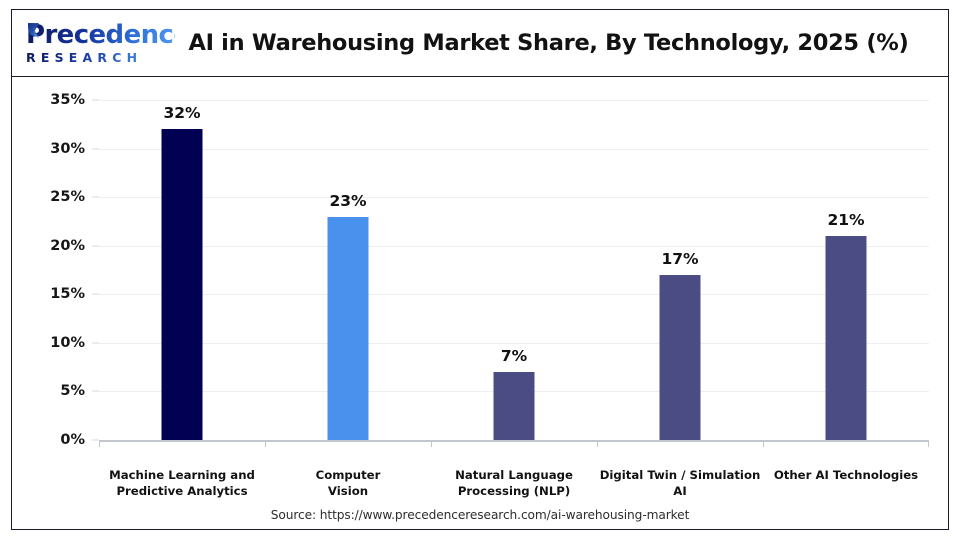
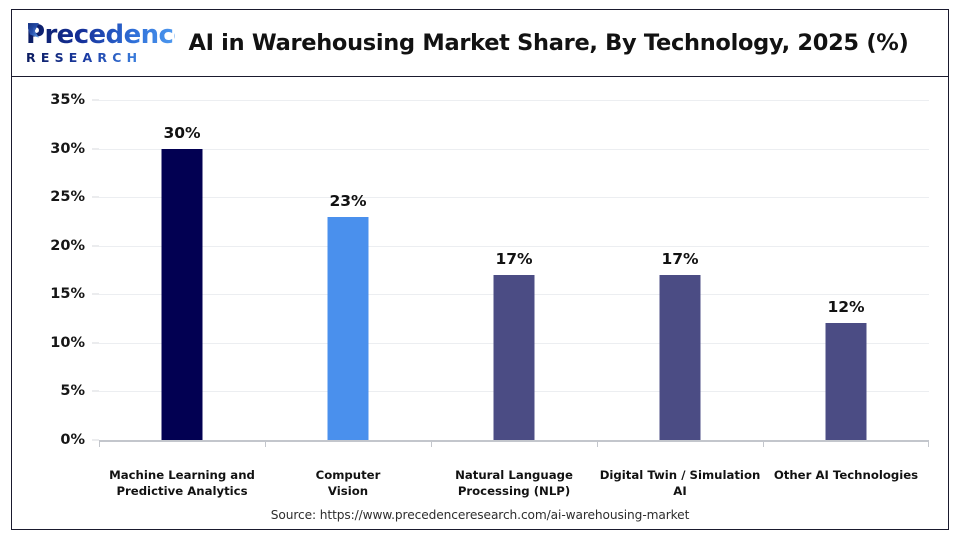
Machine Learning and Predictive Analytics: 32% -> 30%
Natural Language Processing (NLP): 7% -> 17%
Other AI Technologies: 21% -> 12%
